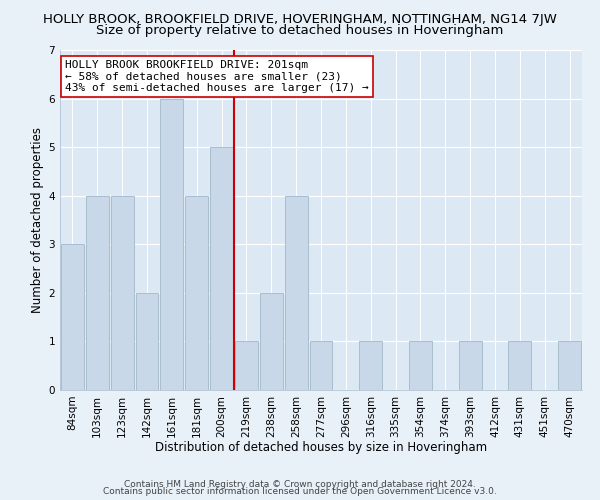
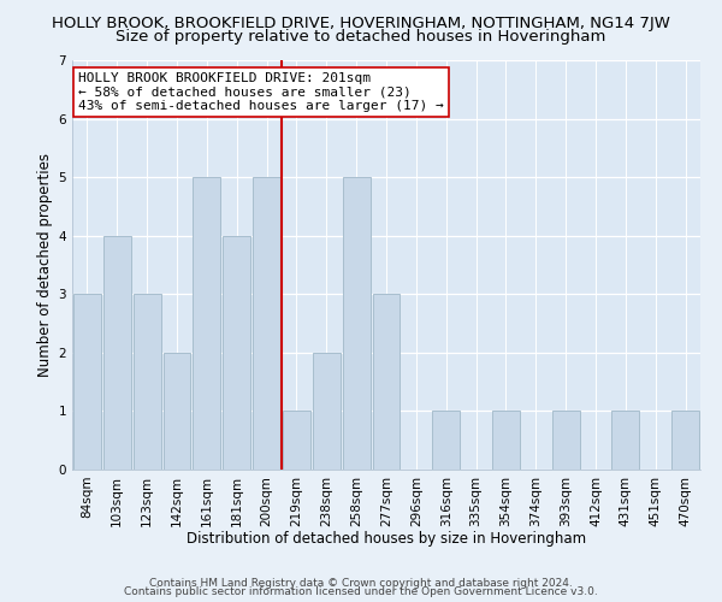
123sqm: 4 -> 3
161sqm: 6 -> 5
258sqm: 4 -> 5
277sqm: 1 -> 3
